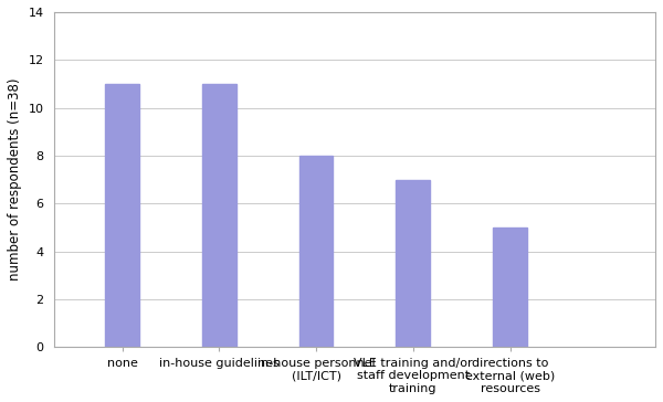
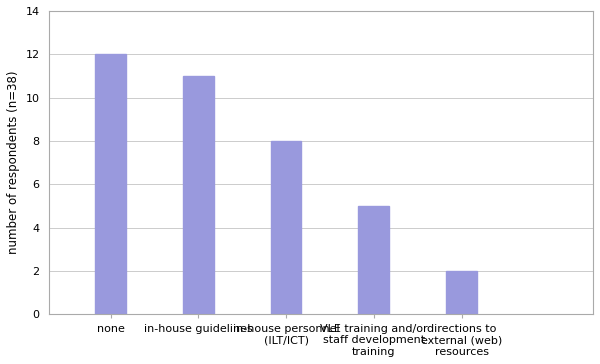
none: 11 -> 12
VLE training and/or staff development training: 7 -> 5
directions to external (web) resources: 5 -> 2
